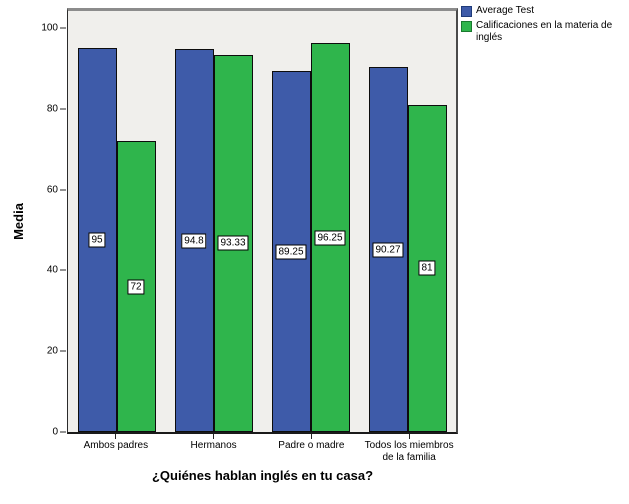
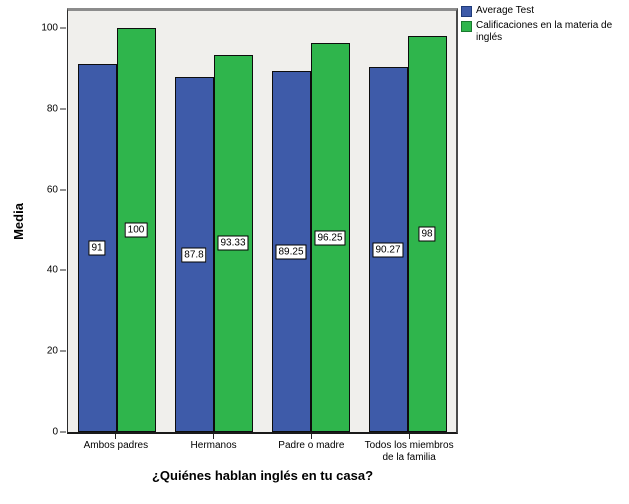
Average Test/Ambos padres: 95 -> 91
Calificaciones en la materia de inglés/Ambos padres: 72 -> 100
Average Test/Hermanos: 94.8 -> 87.8
Calificaciones en la materia de inglés/Todos los miembros de la familia: 81 -> 98
